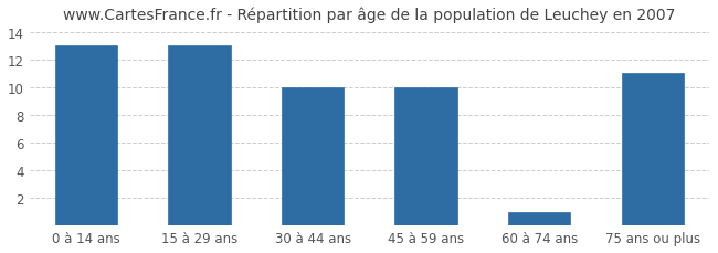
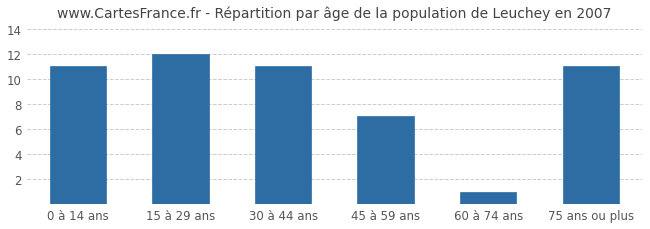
0 à 14 ans: 13 -> 11
15 à 29 ans: 13 -> 12
30 à 44 ans: 10 -> 11
45 à 59 ans: 10 -> 7
